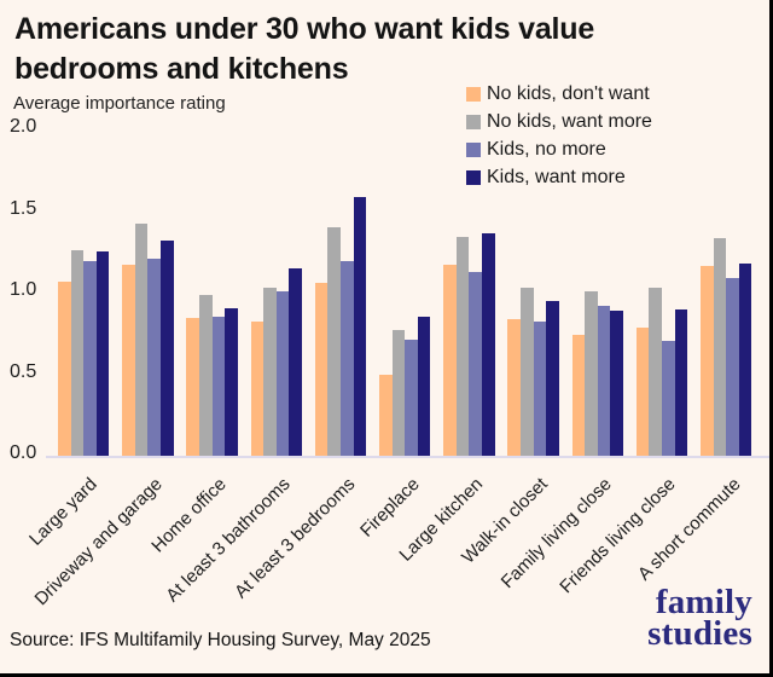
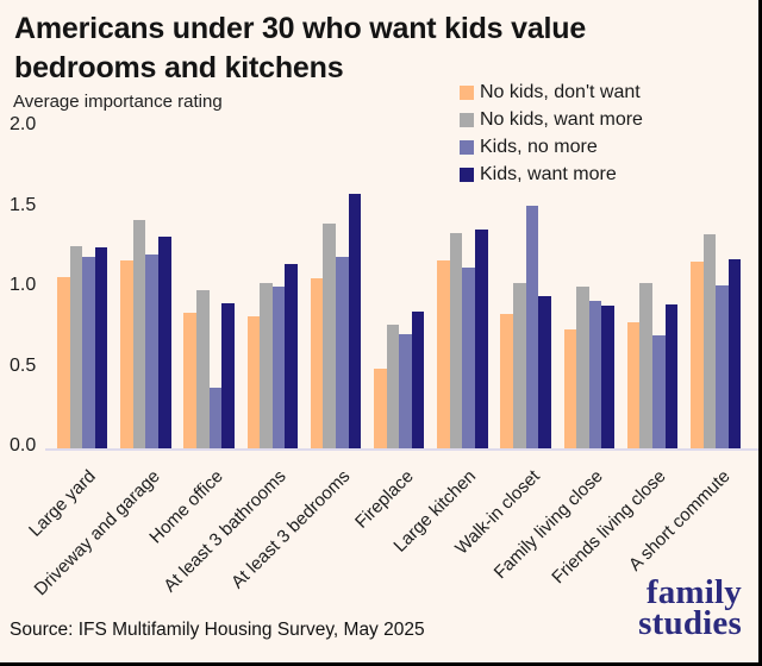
Kids, no more/Home office: 0.85 -> 0.38
Kids, no more/Walk-in closet: 0.82 -> 1.50
Kids, no more/A short commute: 1.08 -> 1.01
